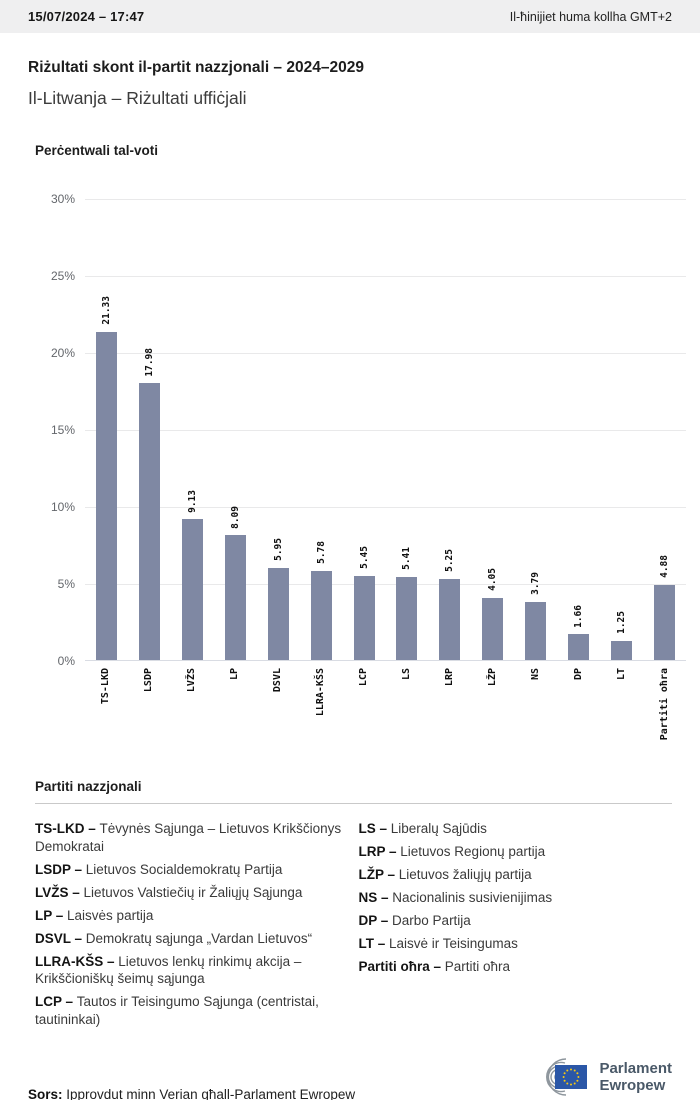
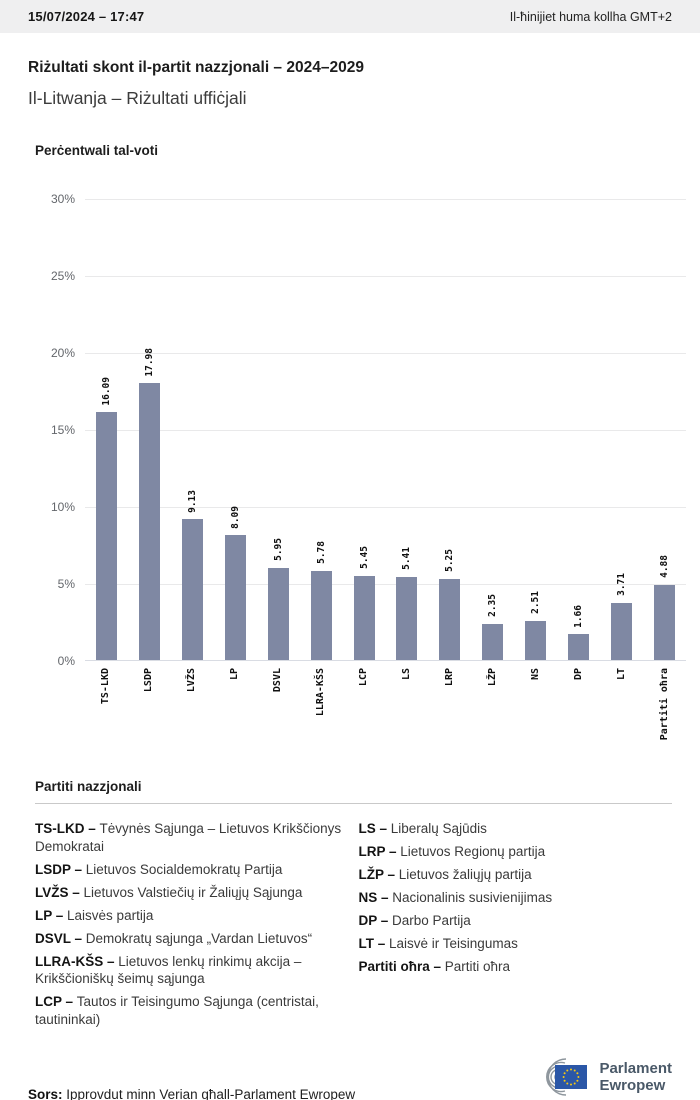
TS-LKD: 21.33 -> 16.09
LŽP: 4.05 -> 2.35
NS: 3.79 -> 2.51
LT: 1.25 -> 3.71
